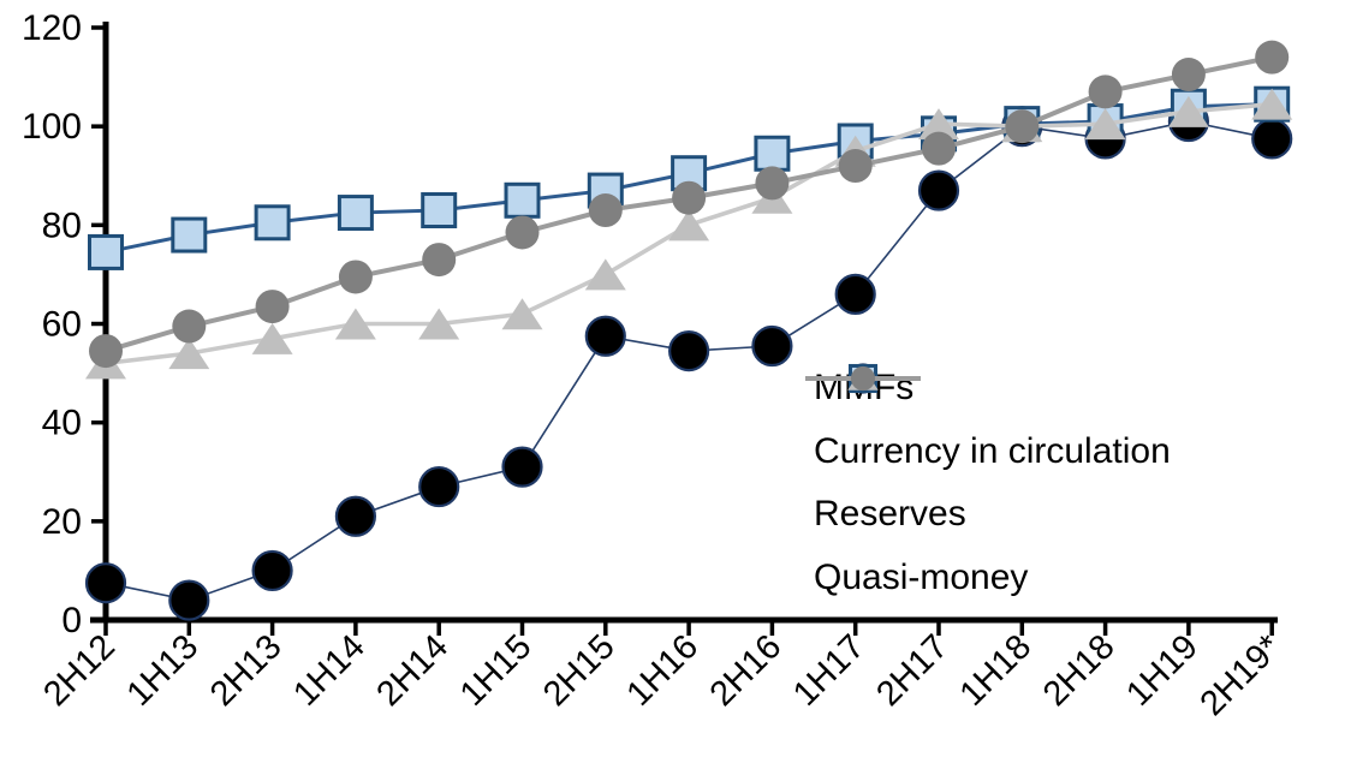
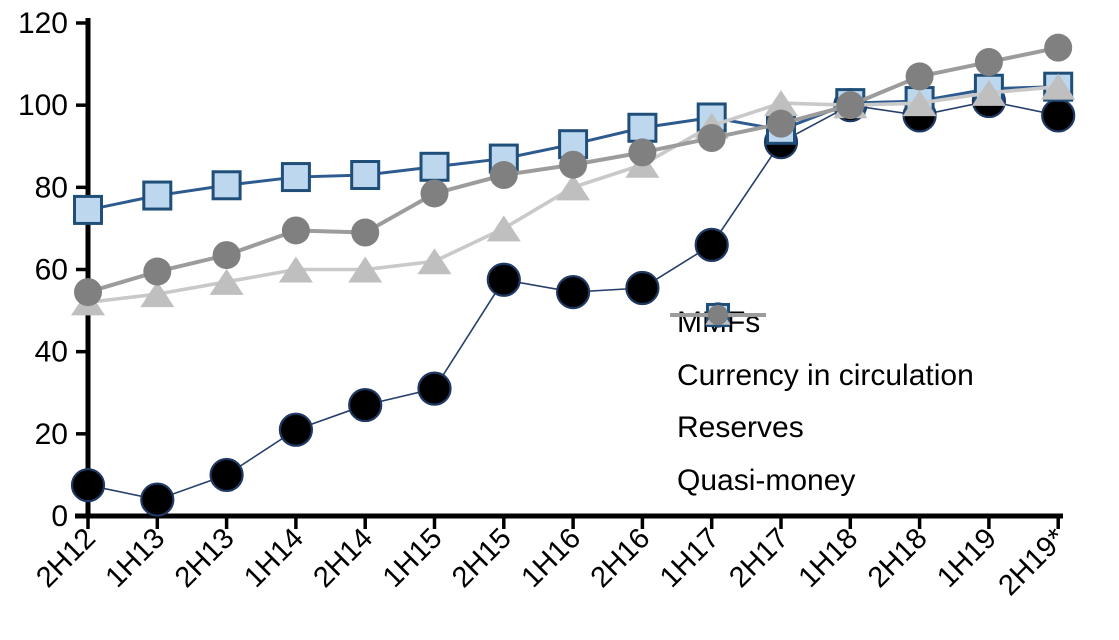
Quasi-money/2H14: 73 -> 69
MMFs/2H17: 87 -> 91
Currency in circulation/2H17: 98 -> 94
